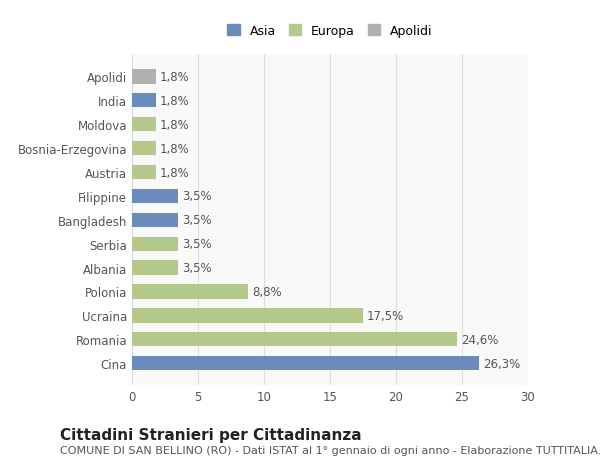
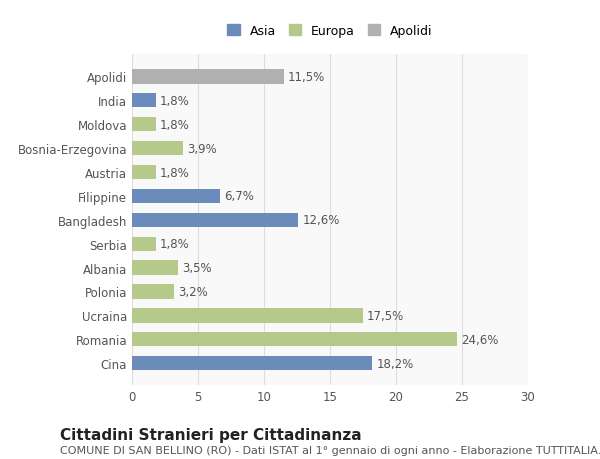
Apolidi: 1,8% -> 11,5%
Bosnia-Erzegovina: 1,8% -> 3,9%
Filippine: 3,5% -> 6,7%
Bangladesh: 3,5% -> 12,6%
Serbia: 3,5% -> 1,8%
Polonia: 8,8% -> 3,2%
Cina: 26,3% -> 18,2%
